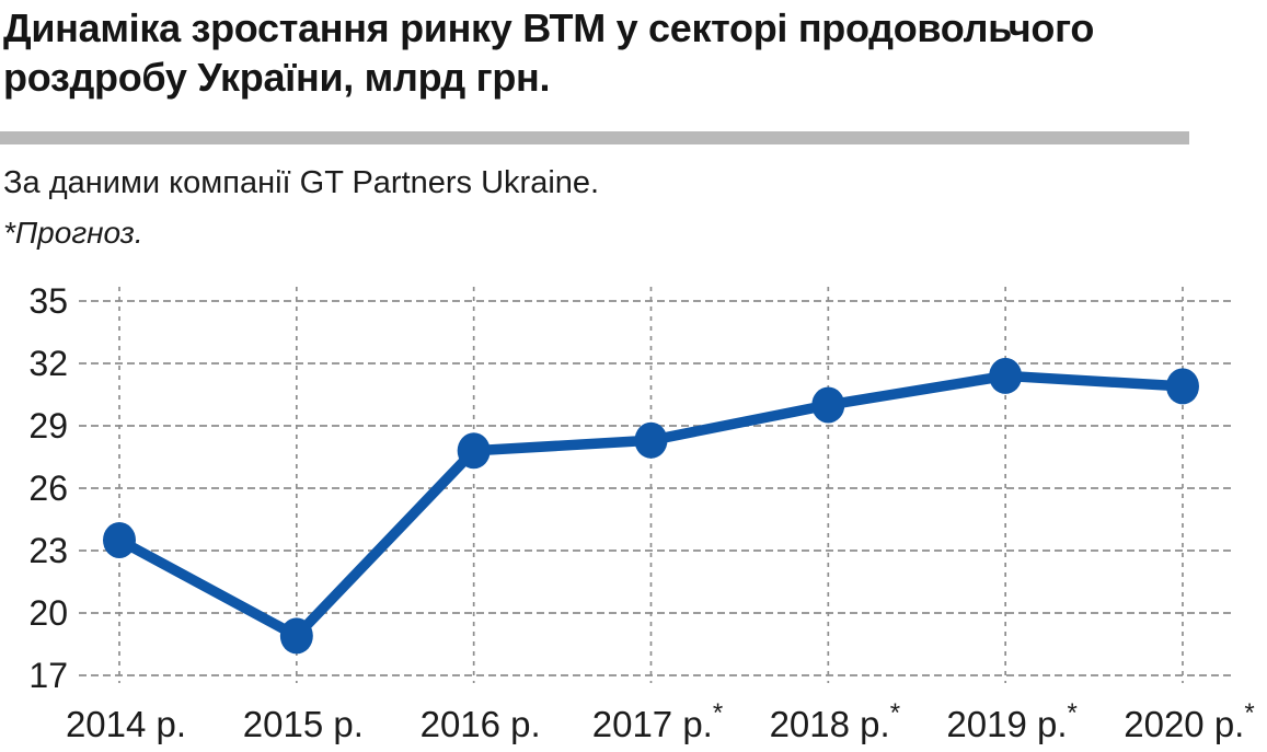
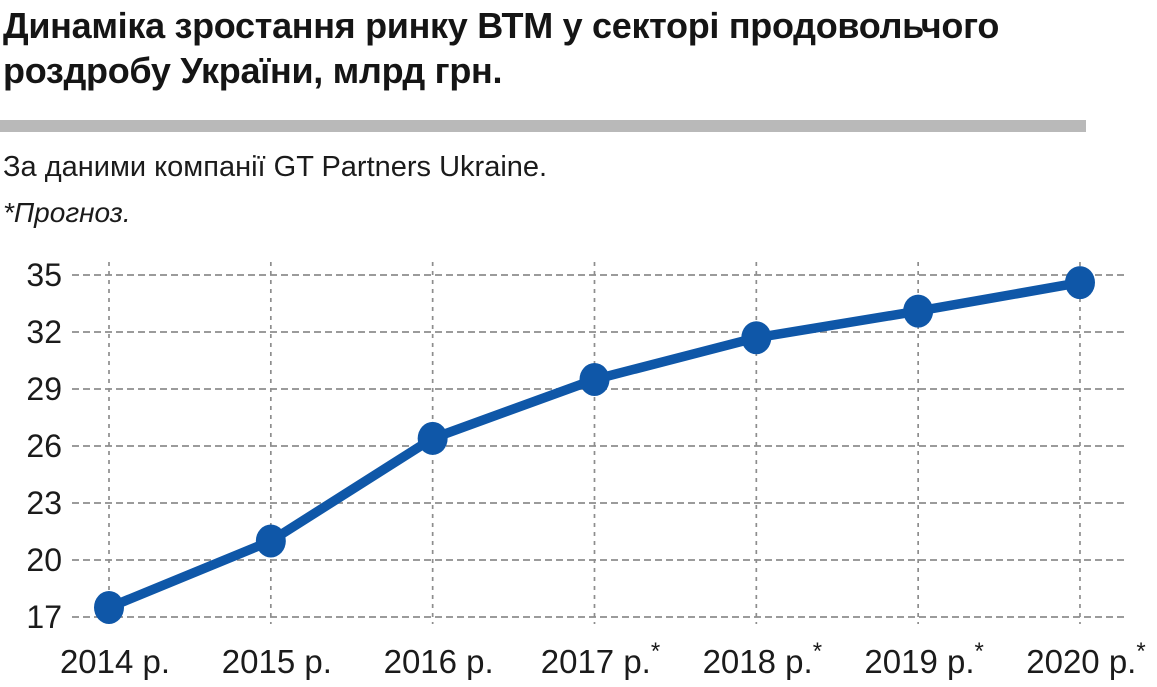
2014 р.: 23.5 -> 17.5
2015 р.: 18.9 -> 21.0
2016 р.: 27.8 -> 26.4
2017 р.*: 28.3 -> 29.5
2018 р.*: 30.0 -> 31.7
2019 р.*: 31.4 -> 33.1
2020 р.*: 30.9 -> 34.6
